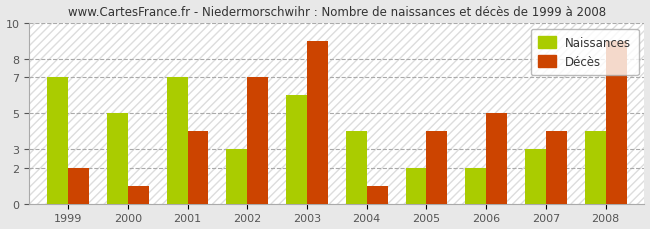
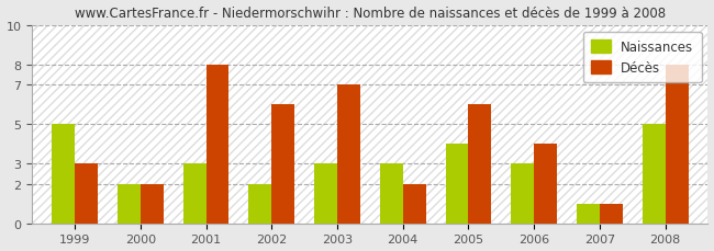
Naissances/1999: 7 -> 5
Décès/1999: 2 -> 3
Naissances/2000: 5 -> 2
Décès/2000: 1 -> 2
Naissances/2001: 7 -> 3
Décès/2001: 4 -> 8
Naissances/2002: 3 -> 2
Décès/2002: 7 -> 6
Naissances/2003: 6 -> 3
Décès/2003: 9 -> 7
Naissances/2004: 4 -> 3
Décès/2004: 1 -> 2
Naissances/2005: 2 -> 4
Décès/2005: 4 -> 6
Naissances/2006: 2 -> 3
Décès/2006: 5 -> 4
Naissances/2007: 3 -> 1
Décès/2007: 4 -> 1
Naissances/2008: 4 -> 5
Décès/2008: 9 -> 8
